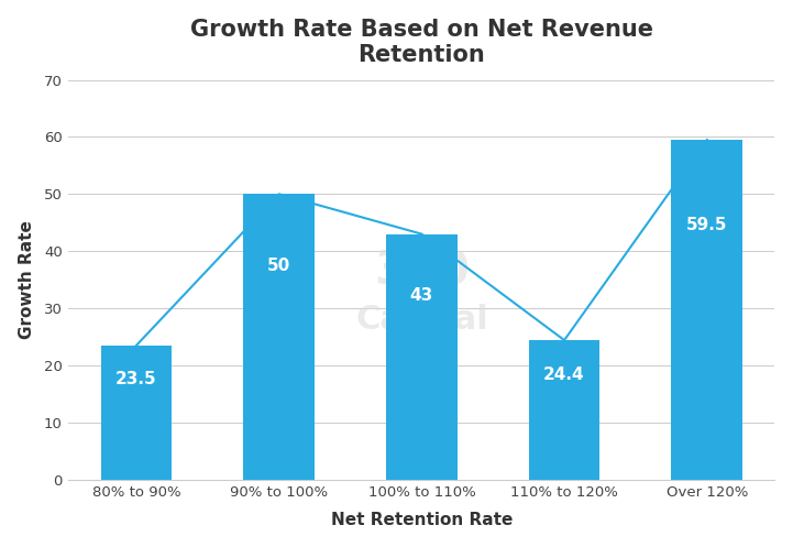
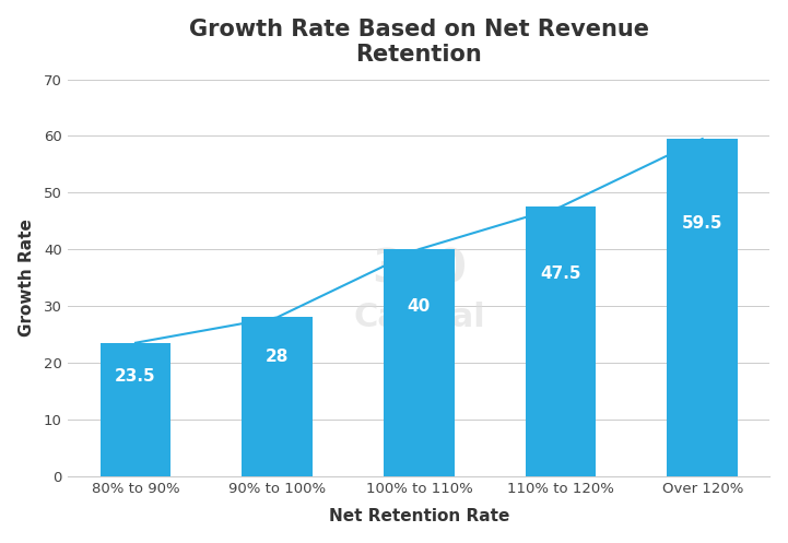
90% to 100%: 50 -> 28
100% to 110%: 43.0 -> 40.0
110% to 120%: 24.4 -> 47.5
